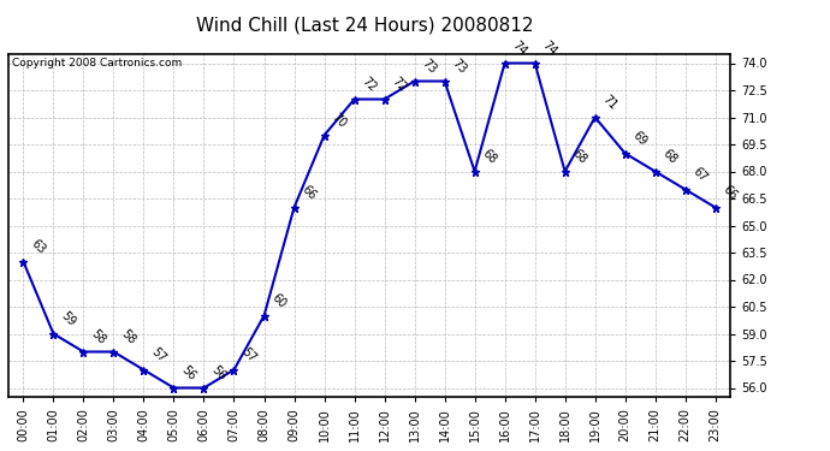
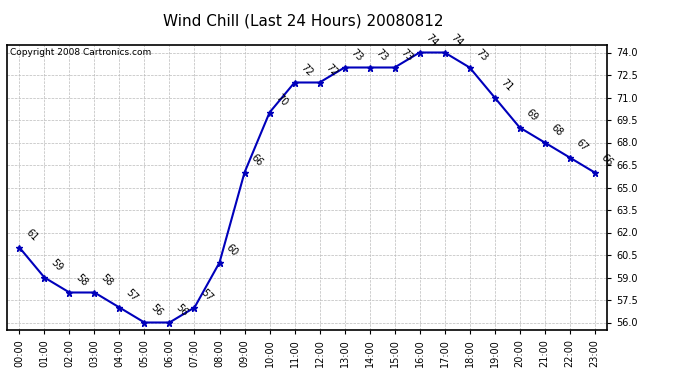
00:00: 63 -> 61
15:00: 68 -> 73
18:00: 68 -> 73
